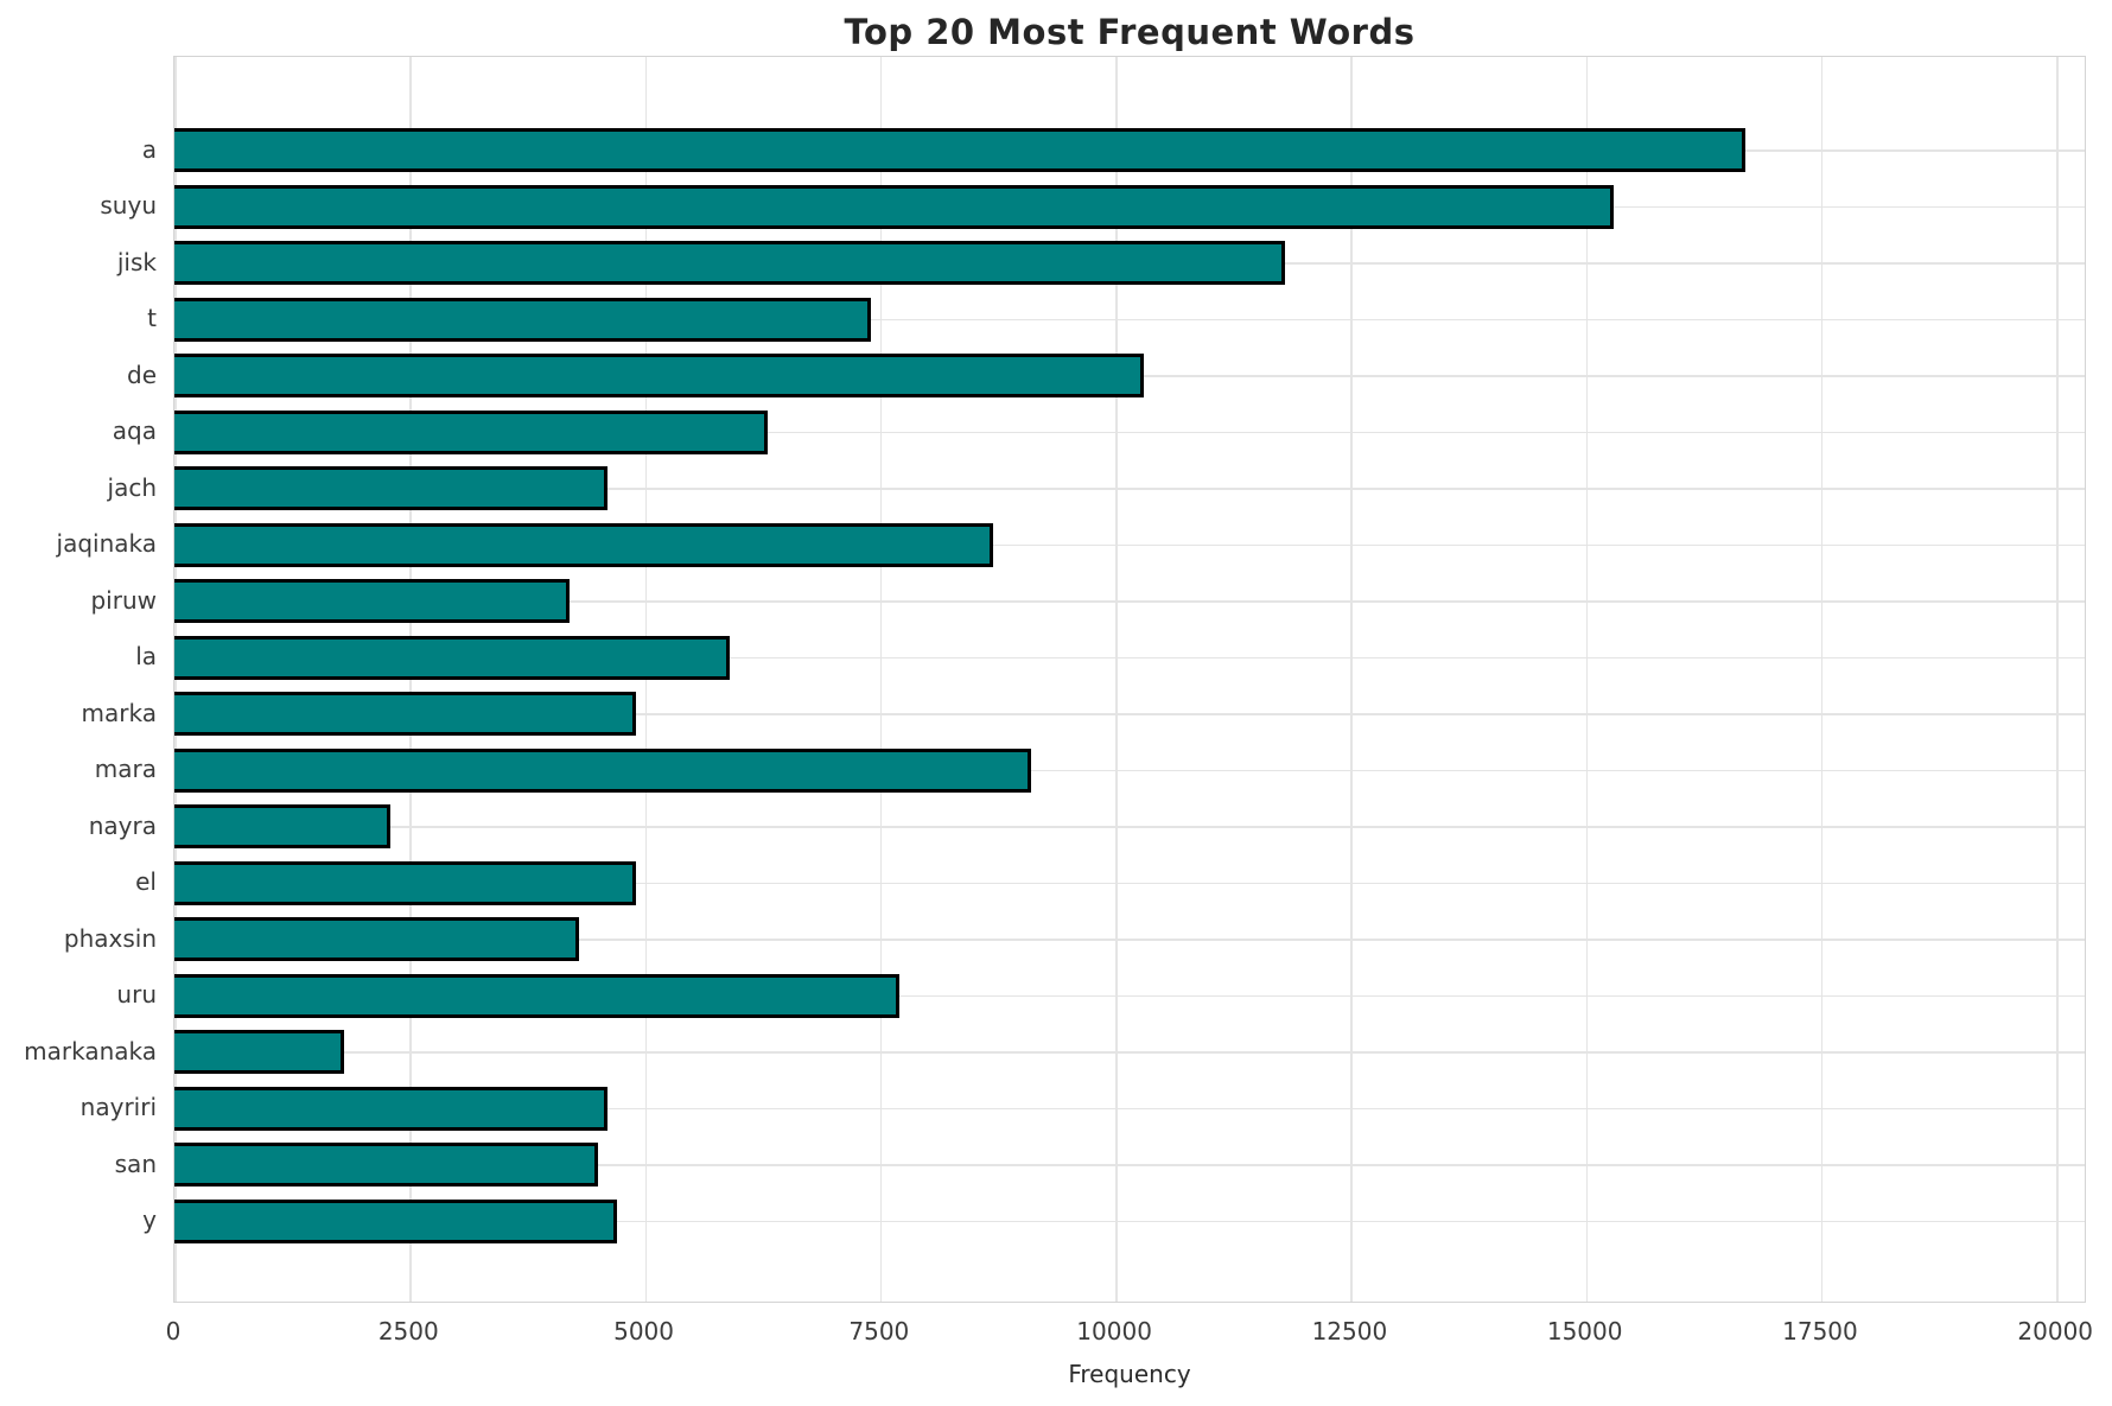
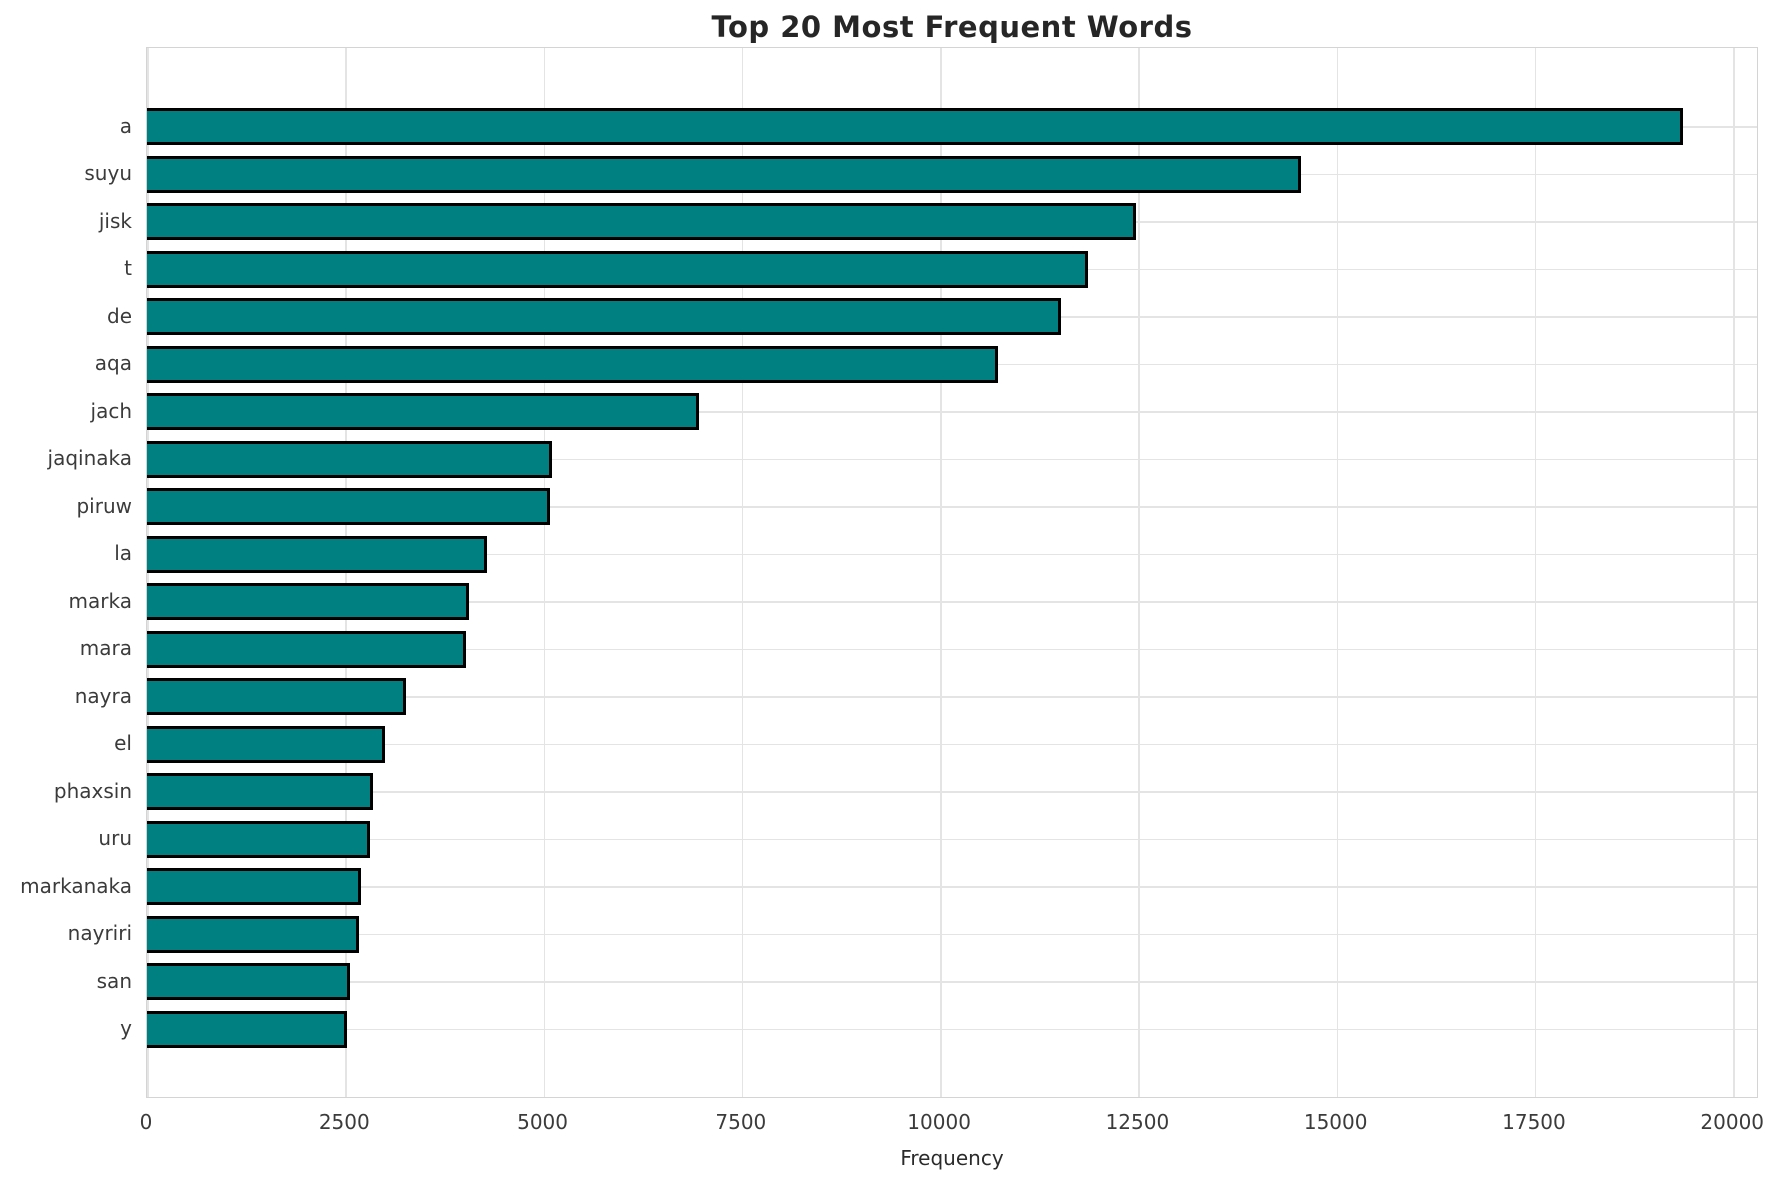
a: 16700 -> 19400
suyu: 15300 -> 14600
jisk: 11800 -> 12500
t: 7400 -> 11900
de: 10300 -> 11500
aqa: 6300 -> 10700
jach: 4600 -> 7000
jaqinaka: 8700 -> 5100
piruw: 4200 -> 5100
la: 5900 -> 4300
marka: 4900 -> 4100
mara: 9100 -> 4000
nayra: 2300 -> 3300
el: 4900 -> 3000
phaxsin: 4300 -> 2800
uru: 7700 -> 2800
markanaka: 1800 -> 2700
nayriri: 4600 -> 2700
san: 4500 -> 2600
y: 4700 -> 2500
